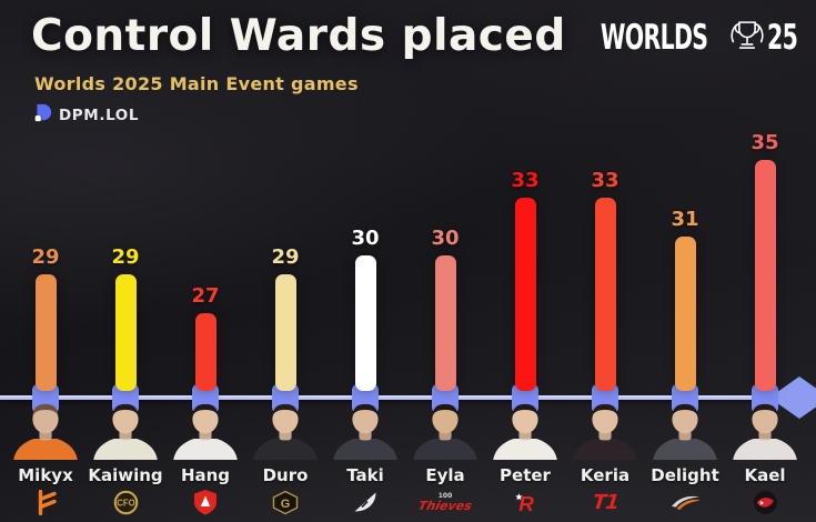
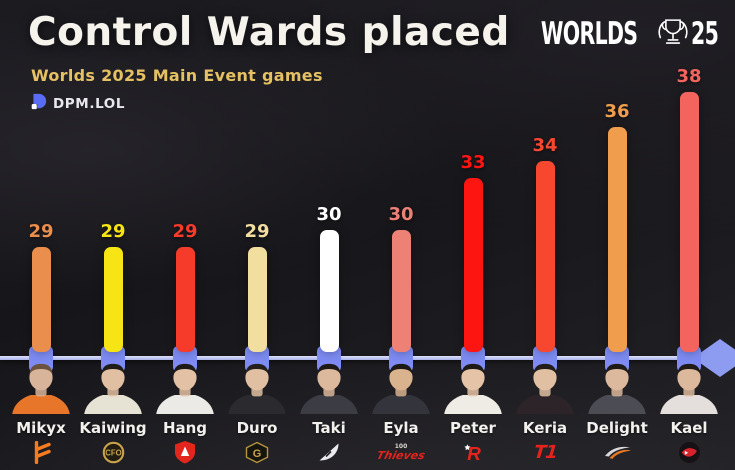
Hang: 27 -> 29
Keria: 33 -> 34
Delight: 31 -> 36
Kael: 35 -> 38
